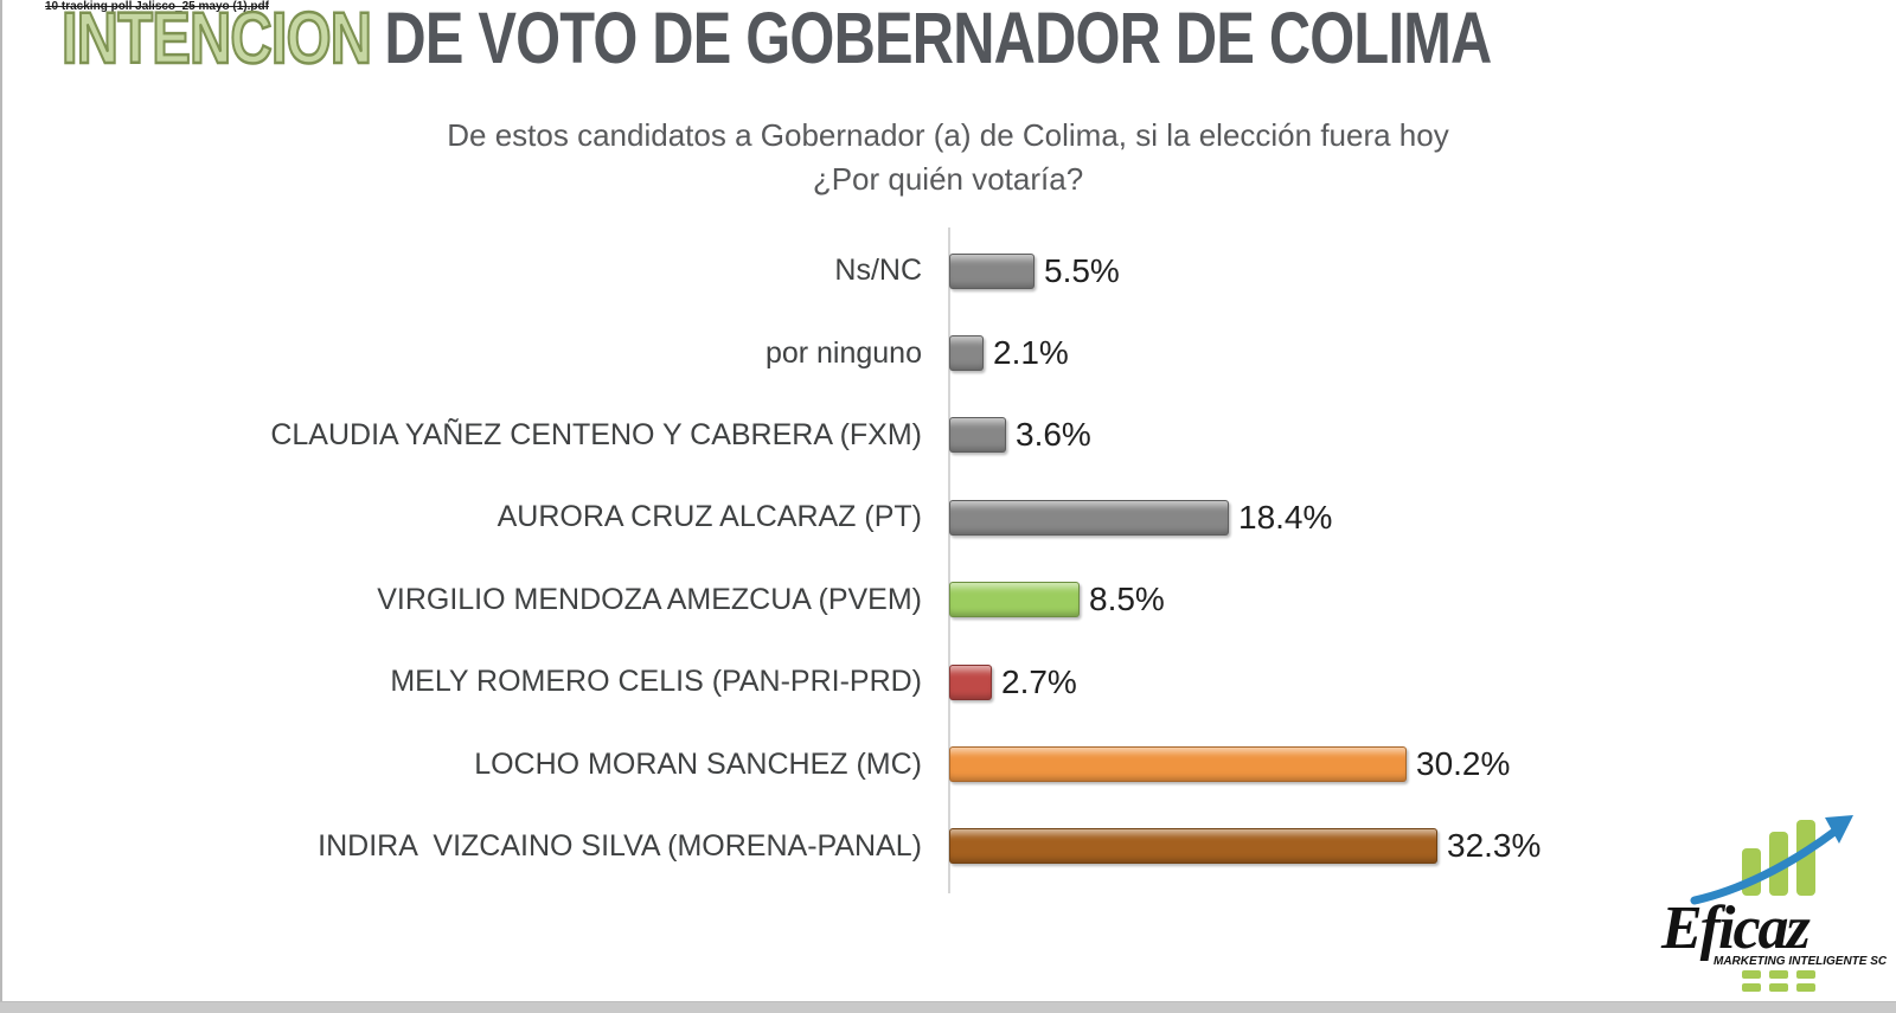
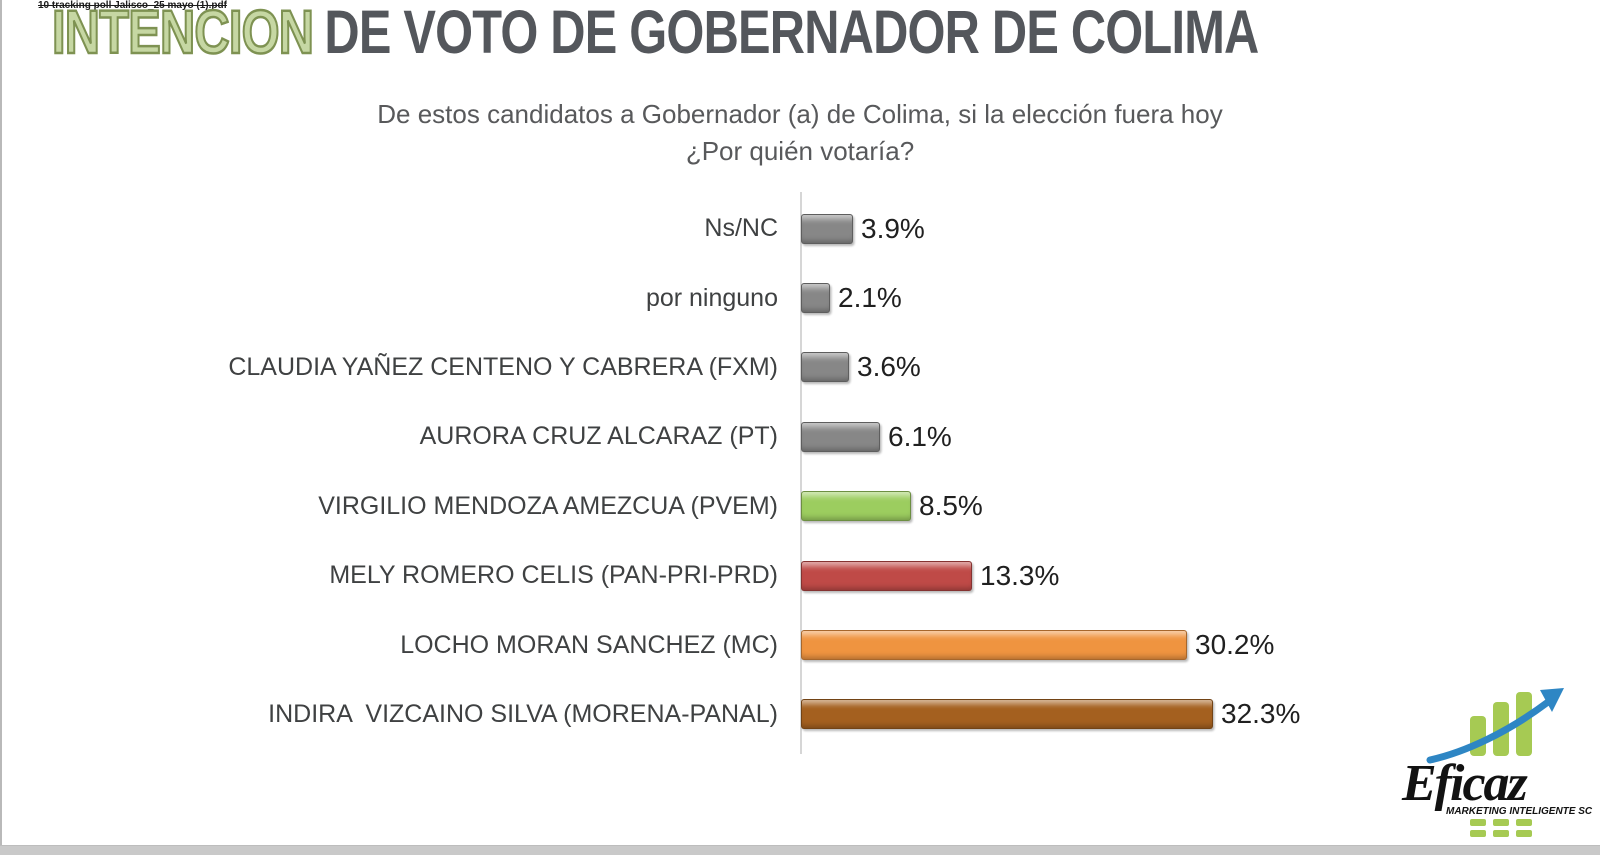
Ns/NC: 5.5% -> 3.9%
AURORA CRUZ ALCARAZ (PT): 18.4% -> 6.1%
MELY ROMERO CELIS (PAN-PRI-PRD): 2.7% -> 13.3%
